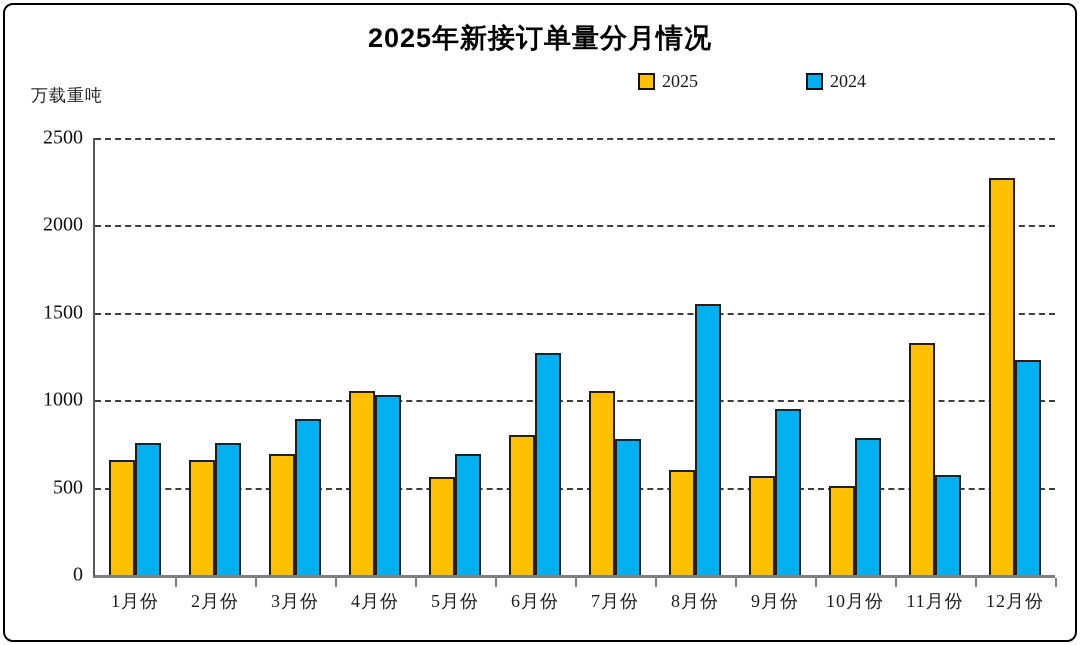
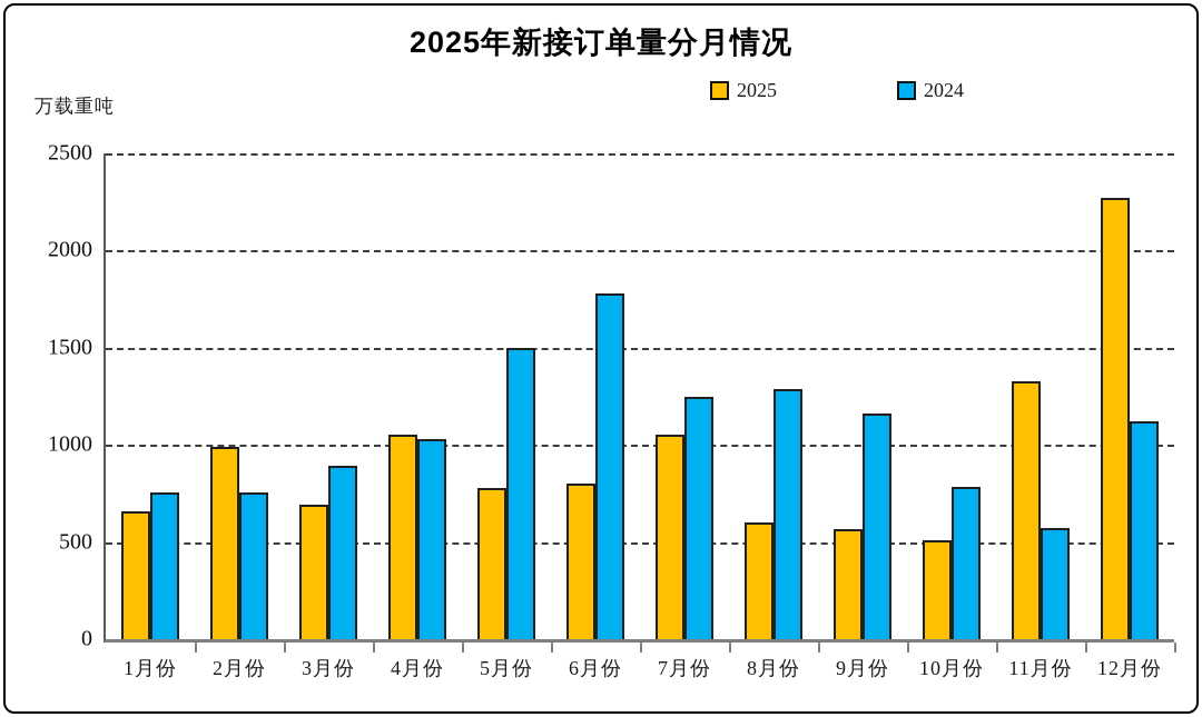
2025/2月份: 660 -> 990
2025/5月份: 560 -> 780
2024/5月份: 690 -> 1500
2024/6月份: 1270 -> 1780
2024/7月份: 780 -> 1250
2024/8月份: 1550 -> 1290
2024/9月份: 950 -> 1160
2024/12月份: 1230 -> 1120
